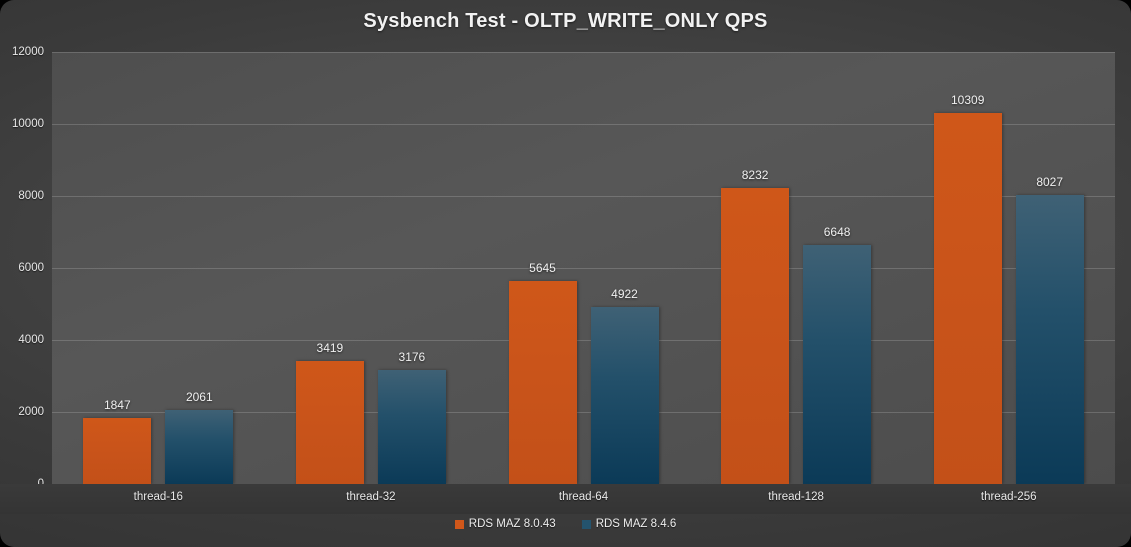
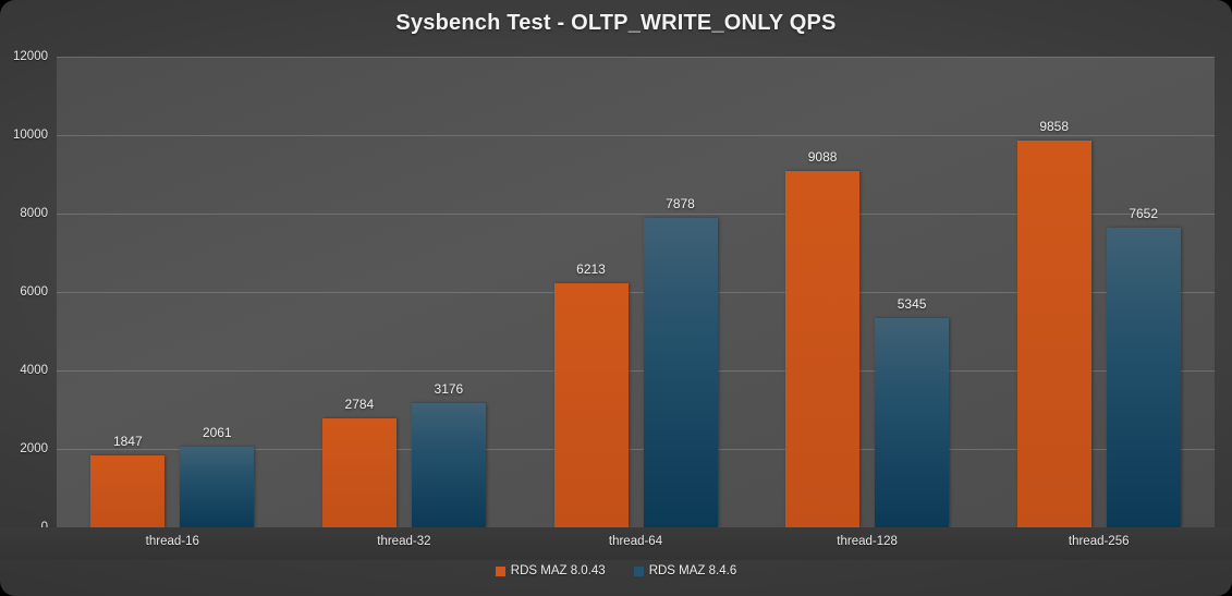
RDS MAZ 8.0.43/thread-32: 3419 -> 2784
RDS MAZ 8.0.43/thread-64: 5645 -> 6213
RDS MAZ 8.4.6/thread-64: 4922 -> 7878
RDS MAZ 8.0.43/thread-128: 8232 -> 9088
RDS MAZ 8.4.6/thread-128: 6648 -> 5345
RDS MAZ 8.0.43/thread-256: 10309 -> 9858
RDS MAZ 8.4.6/thread-256: 8027 -> 7652
